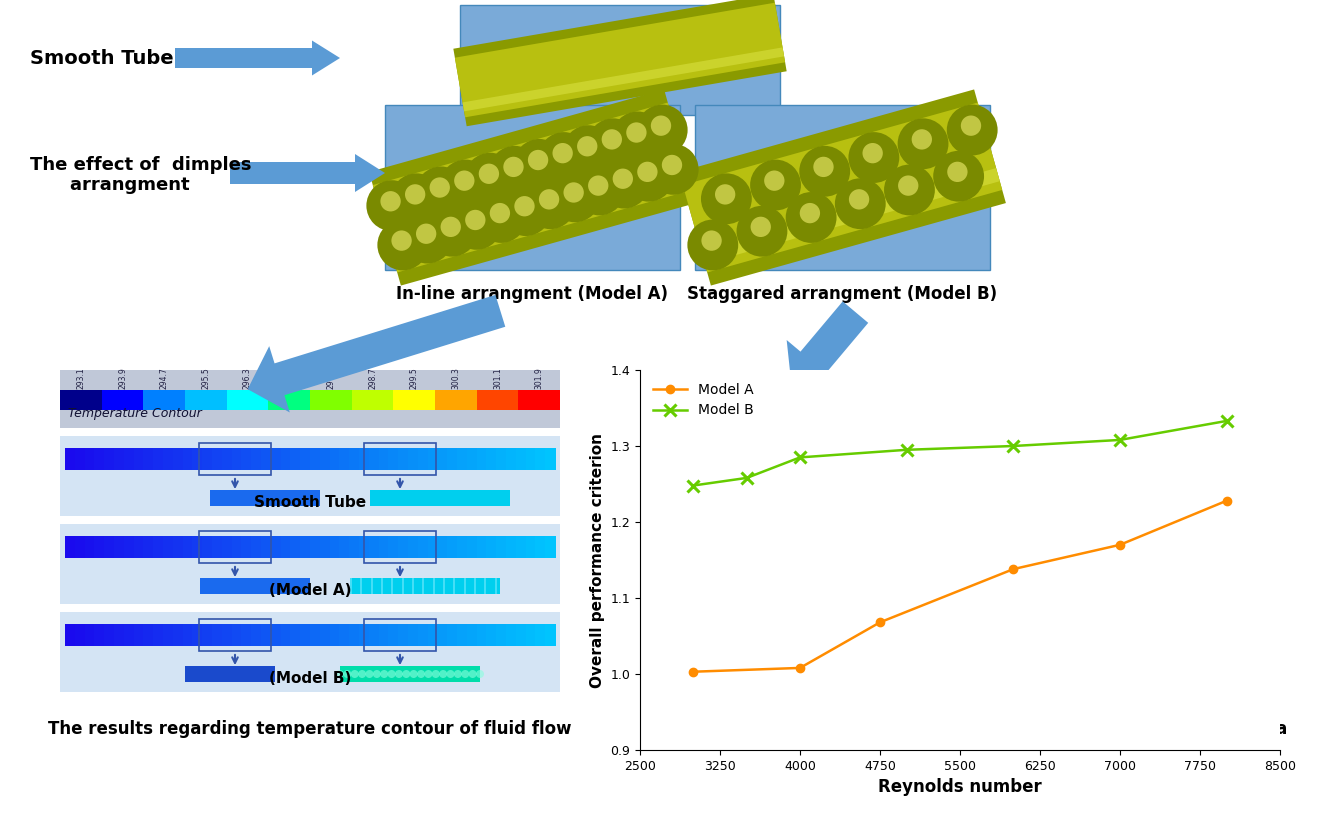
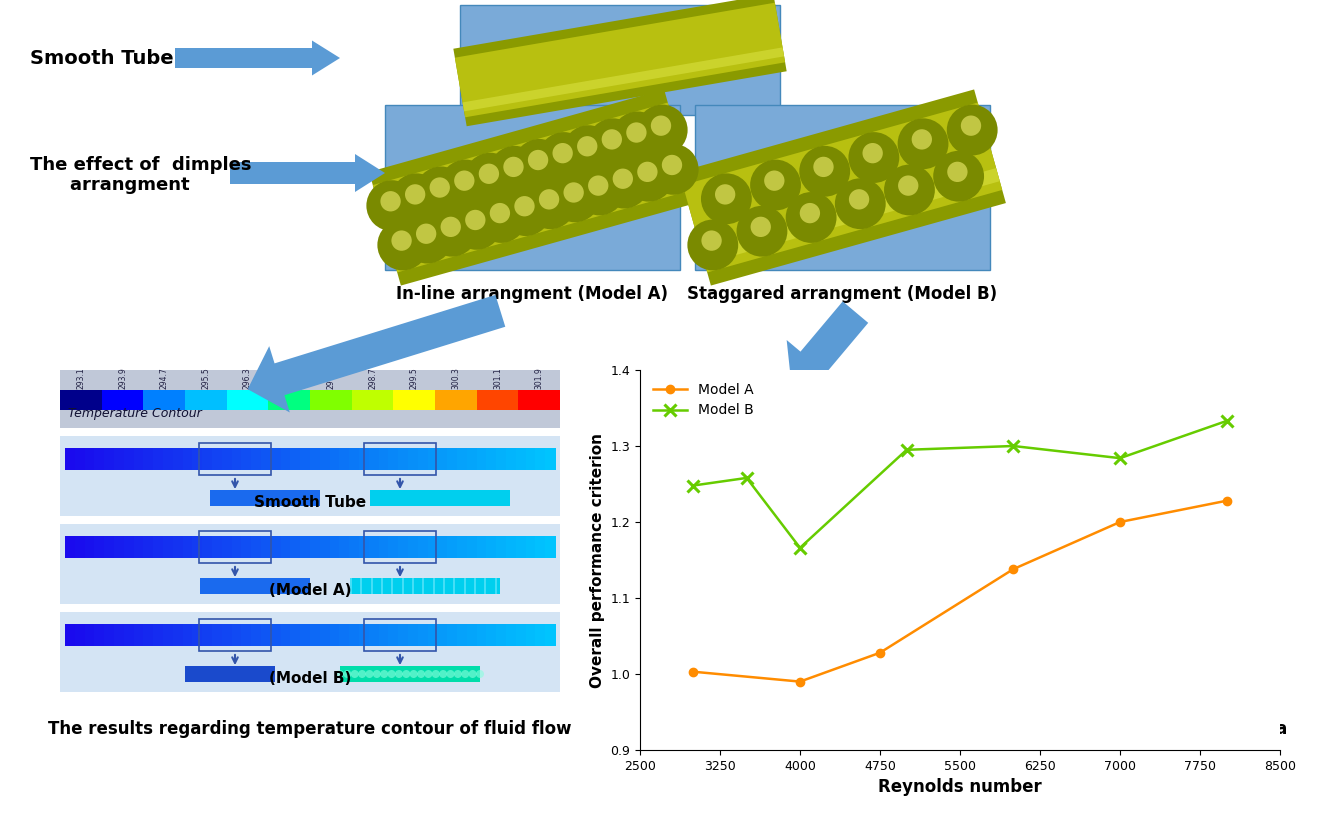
Model A/4000: 1.008 -> 0.990
Model B/4000: 1.285 -> 1.166
Model A/4750: 1.068 -> 1.028
Model A/7000: 1.170 -> 1.200
Model B/7000: 1.308 -> 1.284
